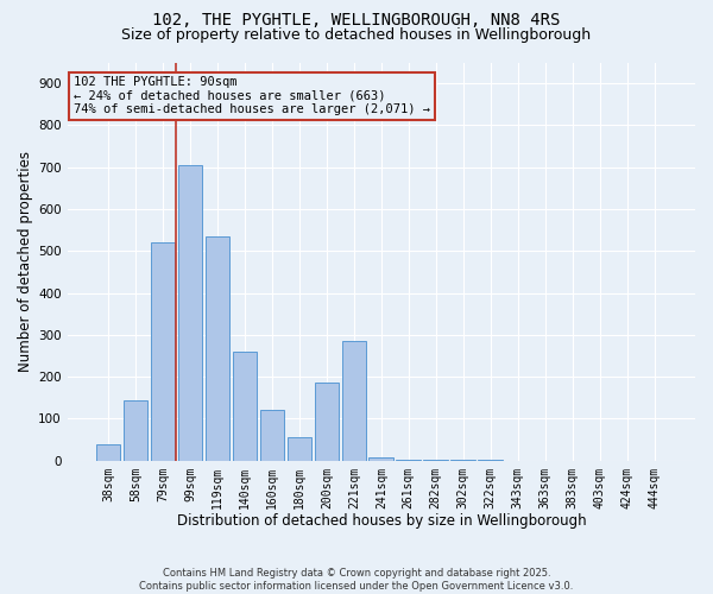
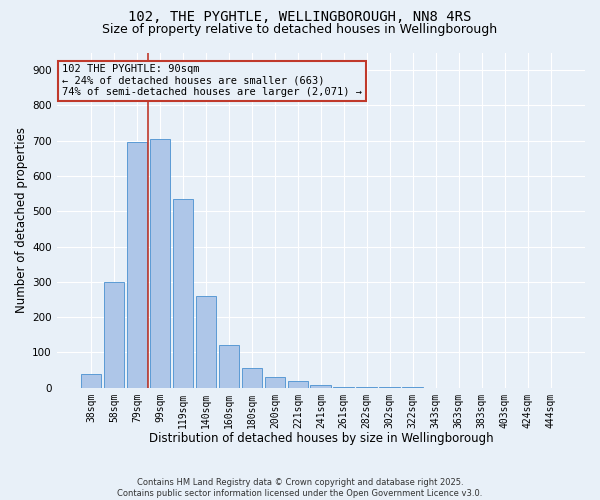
58sqm: 145 -> 300
79sqm: 520 -> 695
200sqm: 185 -> 30
221sqm: 285 -> 18
